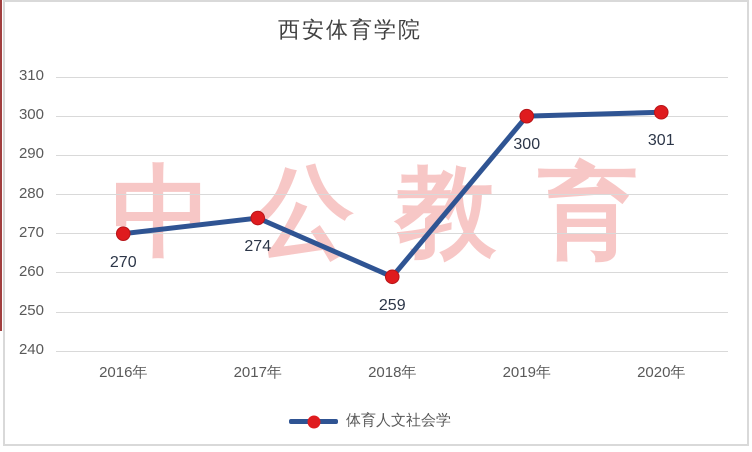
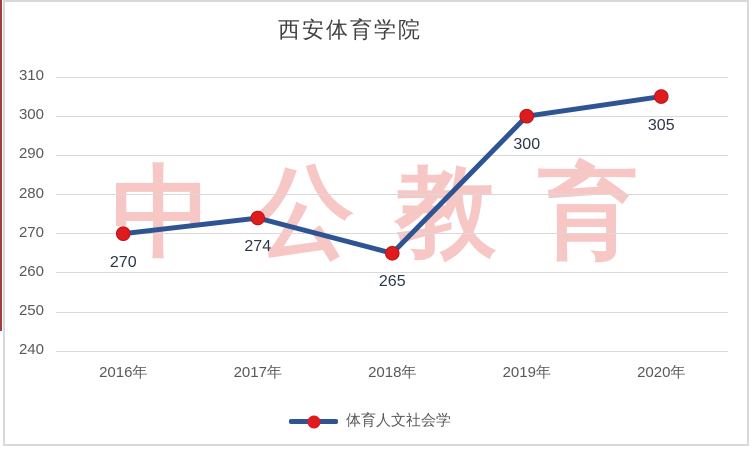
2018年: 259 -> 265
2020年: 301 -> 305
